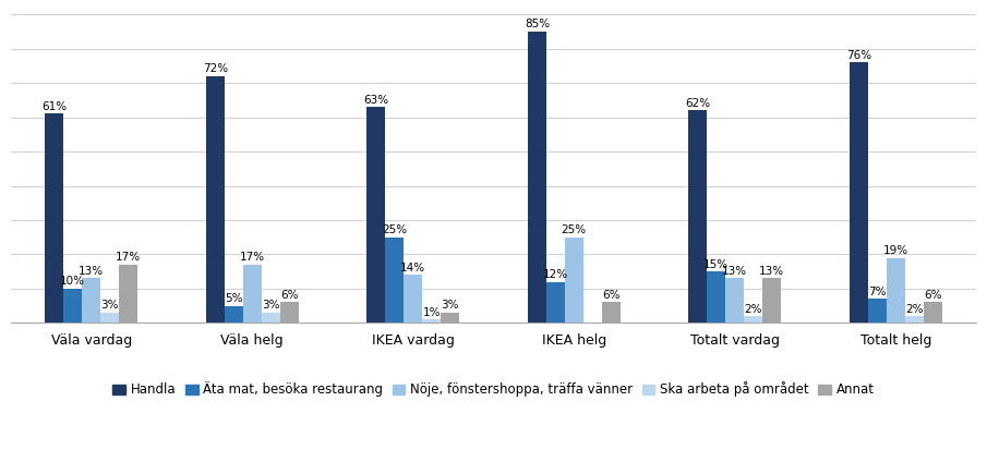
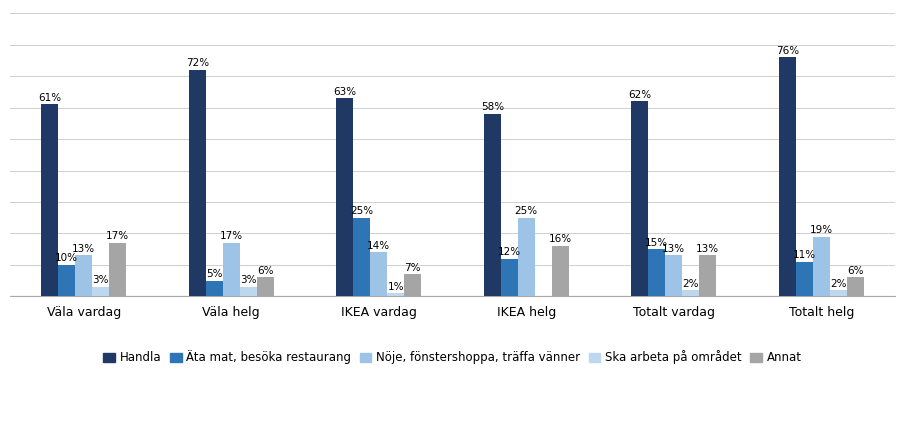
Annat/IKEA vardag: 3% -> 7%
Handla/IKEA helg: 85% -> 58%
Annat/IKEA helg: 6% -> 16%
Äta mat, besöka restaurang/Totalt helg: 7% -> 11%
